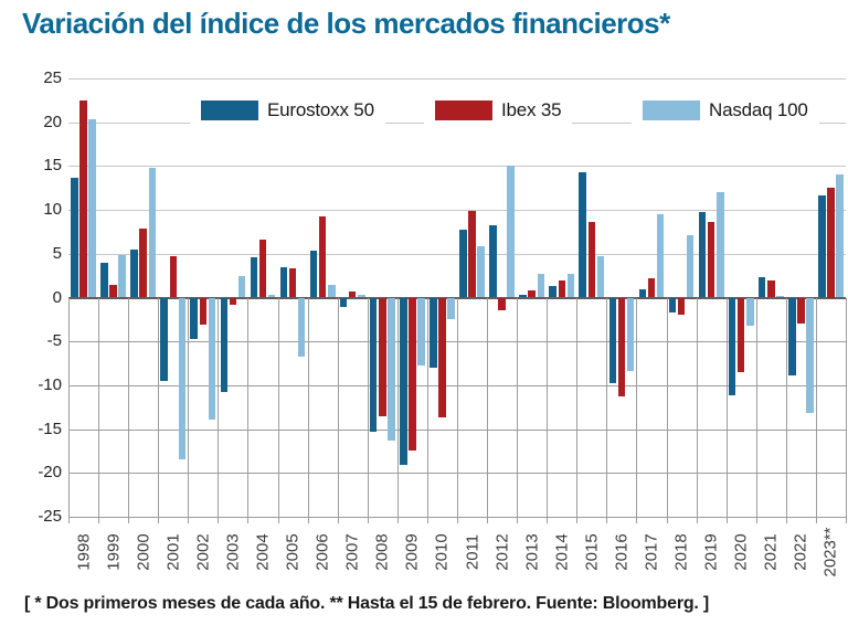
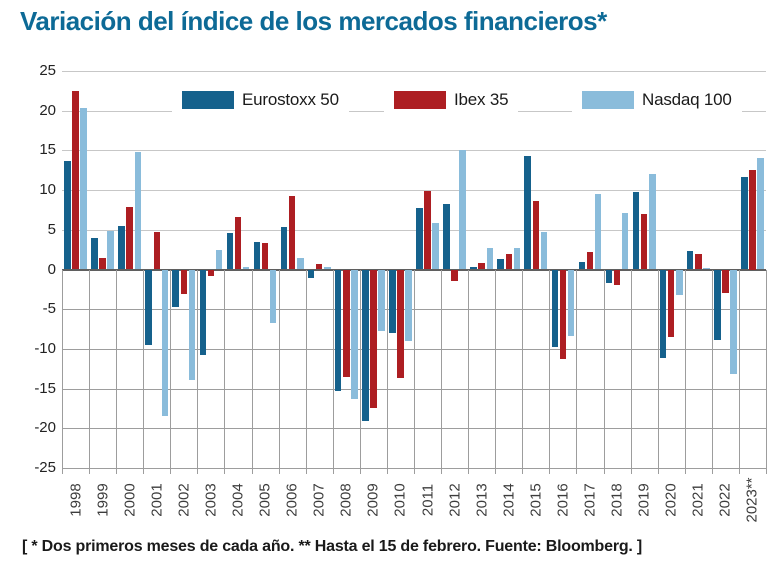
Nasdaq 100/2010: -2 -> -9
Ibex 35/2019: 9 -> 7
